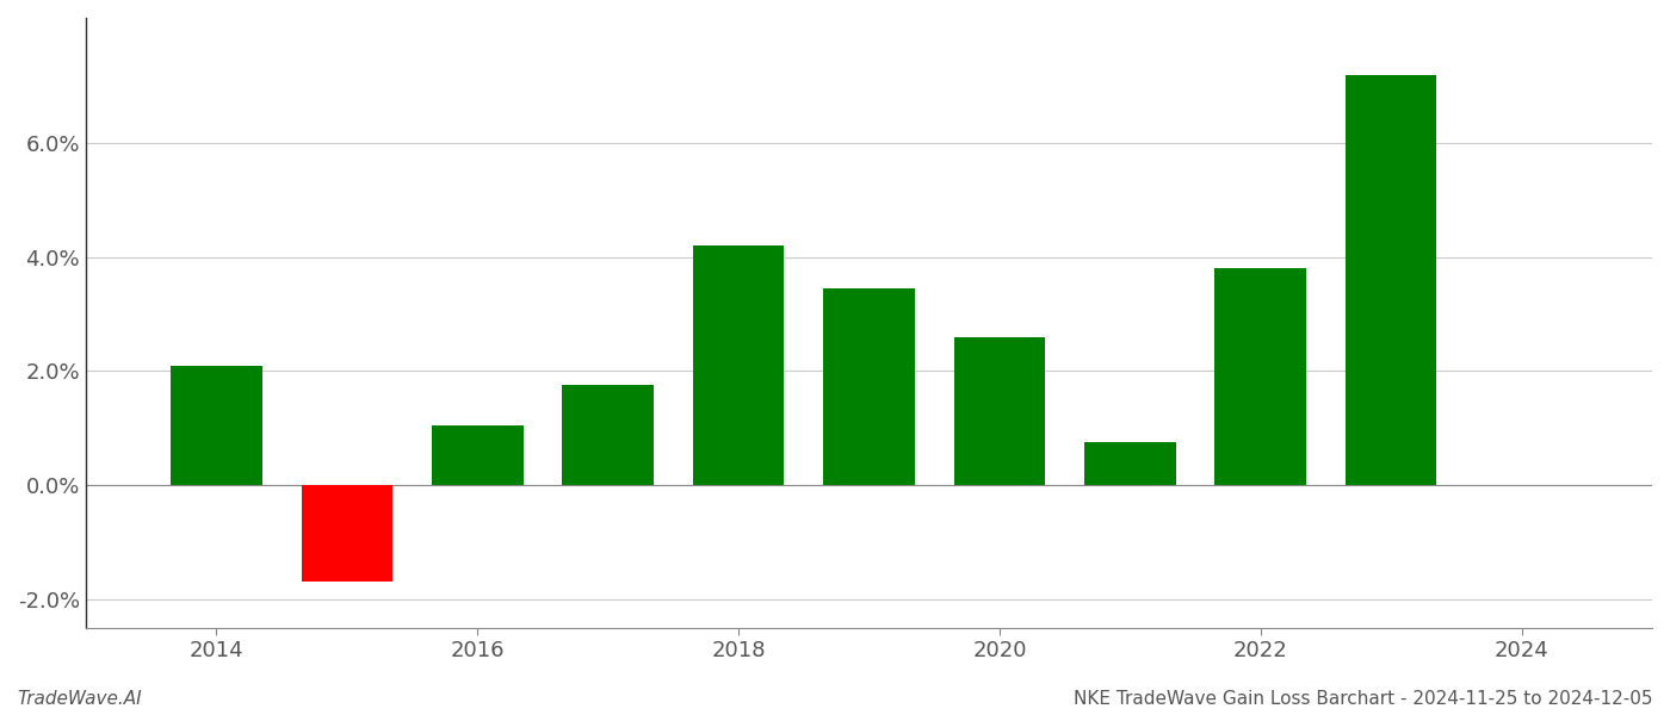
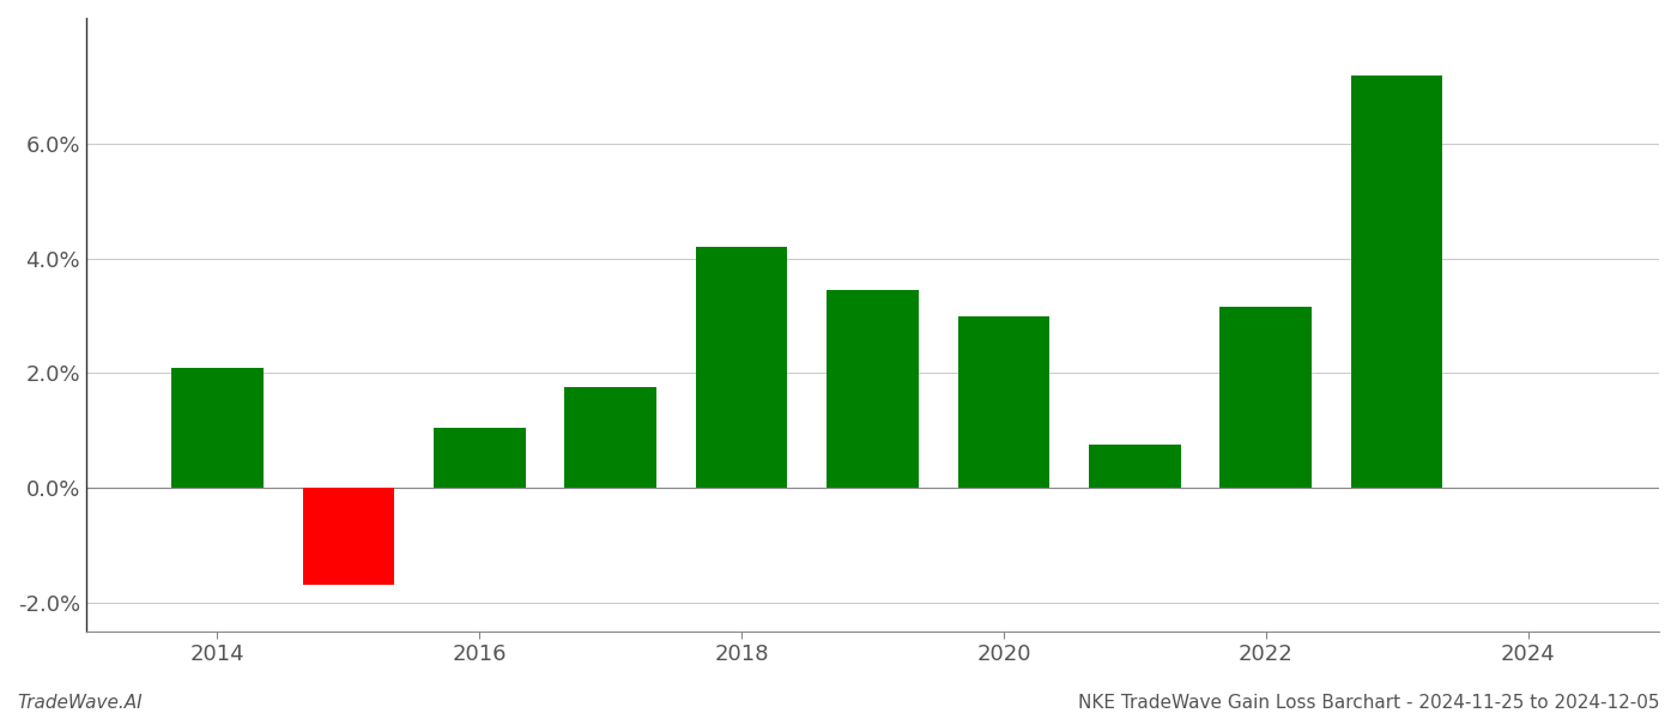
2020: 2.60% -> 3.00%
2022: 3.80% -> 3.15%
